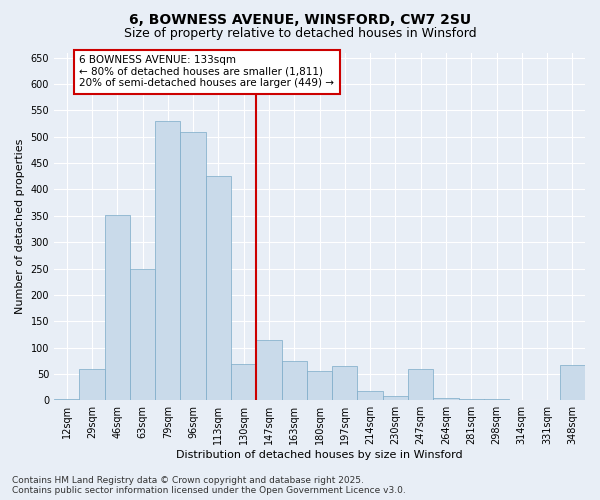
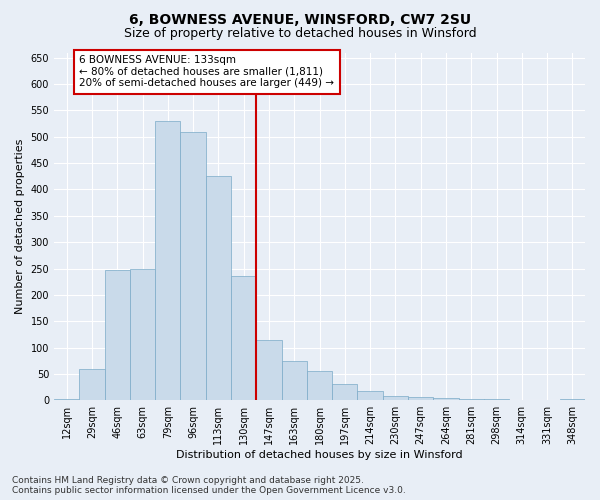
46sqm: 352 -> 248
130sqm: 68 -> 235
197sqm: 64 -> 30
247sqm: 60 -> 7
348sqm: 66 -> 2
